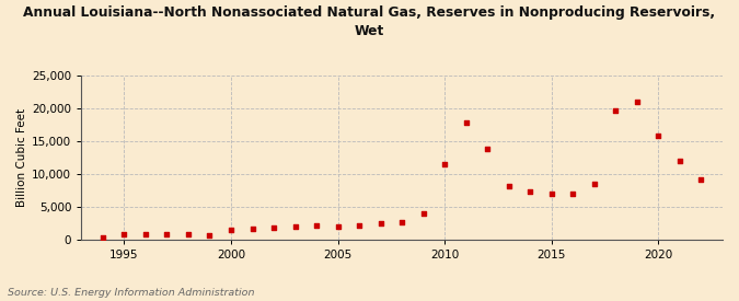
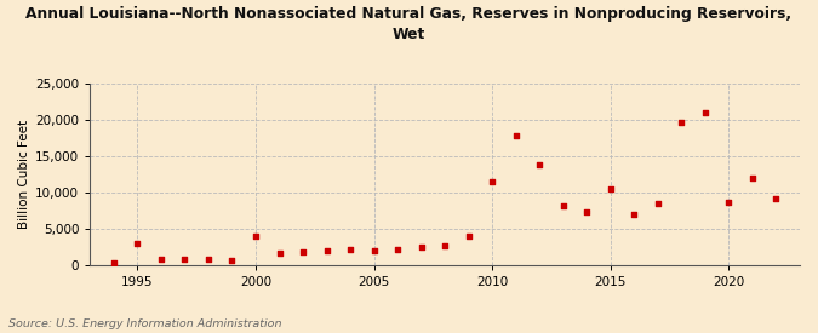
1995: 900 -> 3,000
2000: 1,500 -> 4,000
2015: 6,900 -> 10,400
2020: 15,700 -> 8,600
